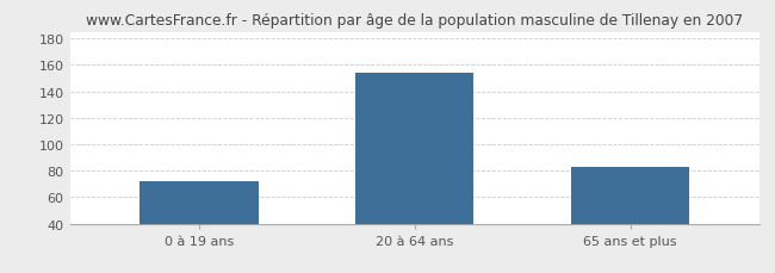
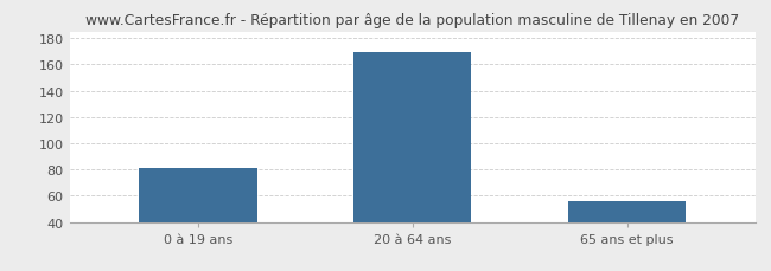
0 à 19 ans: 72 -> 81
20 à 64 ans: 154 -> 169
65 ans et plus: 83 -> 56
